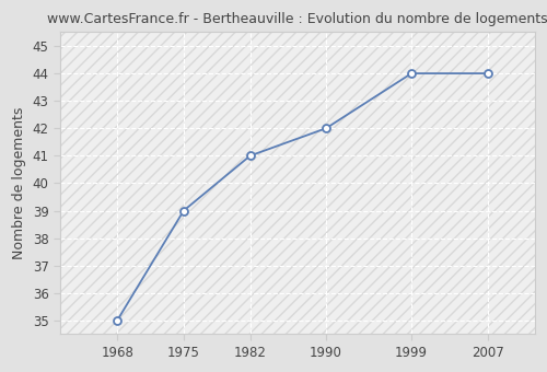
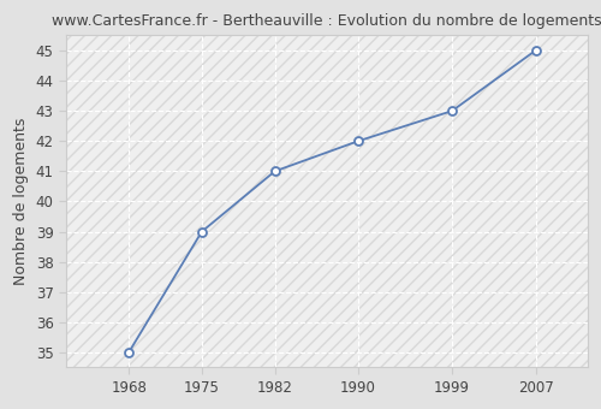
1999: 44 -> 43
2007: 44 -> 45
